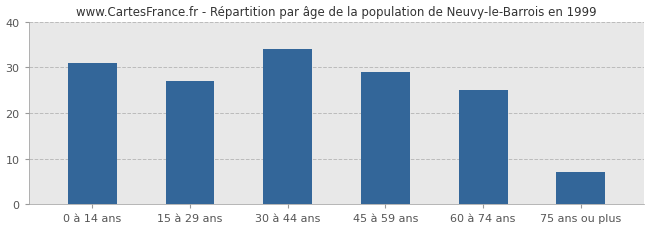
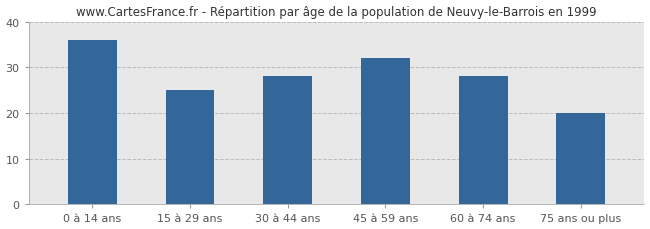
0 à 14 ans: 31 -> 36
15 à 29 ans: 27 -> 25
30 à 44 ans: 34 -> 28
45 à 59 ans: 29 -> 32
60 à 74 ans: 25 -> 28
75 ans ou plus: 7 -> 20
